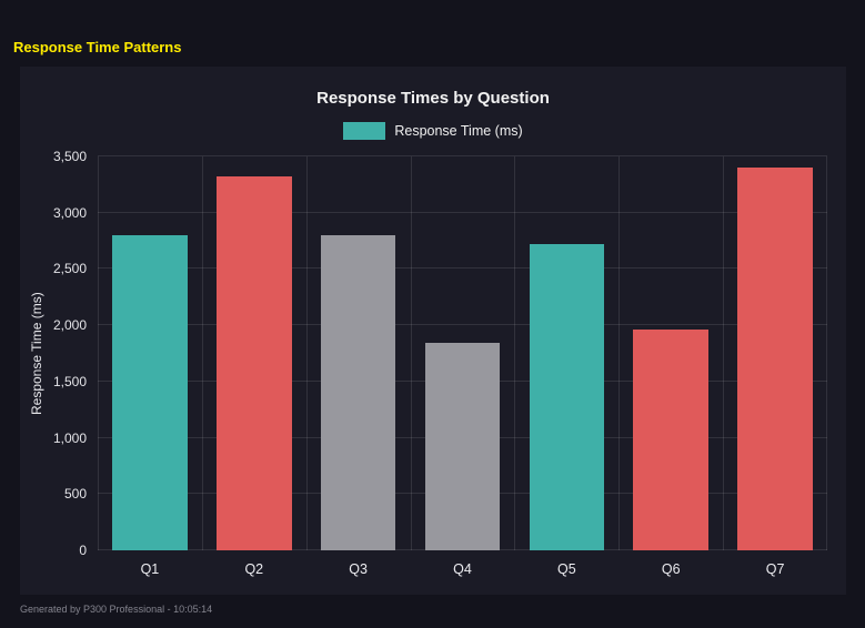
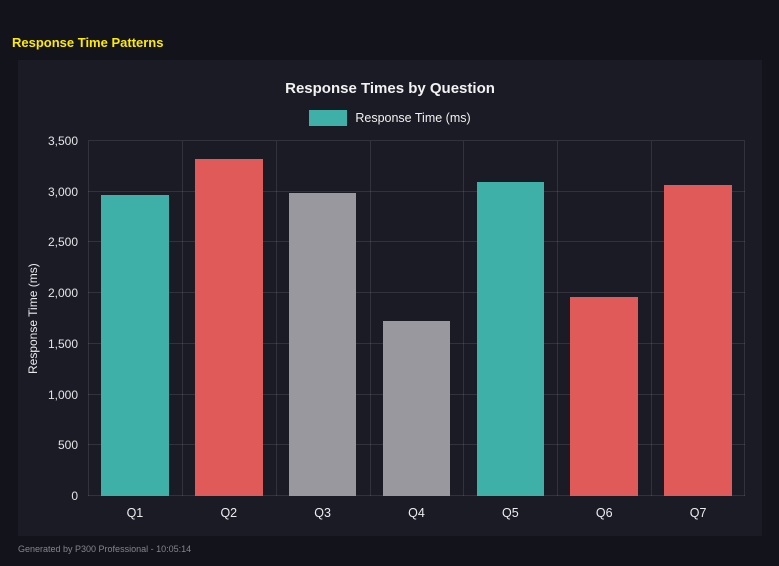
Q1: 2800 -> 2970
Q3: 2800 -> 2990
Q4: 1840 -> 1730
Q5: 2720 -> 3100
Q7: 3400 -> 3070
